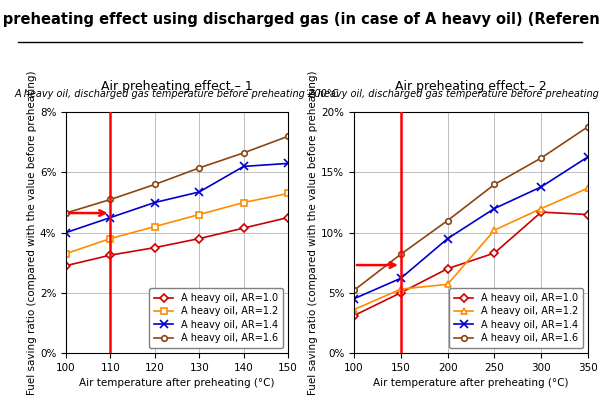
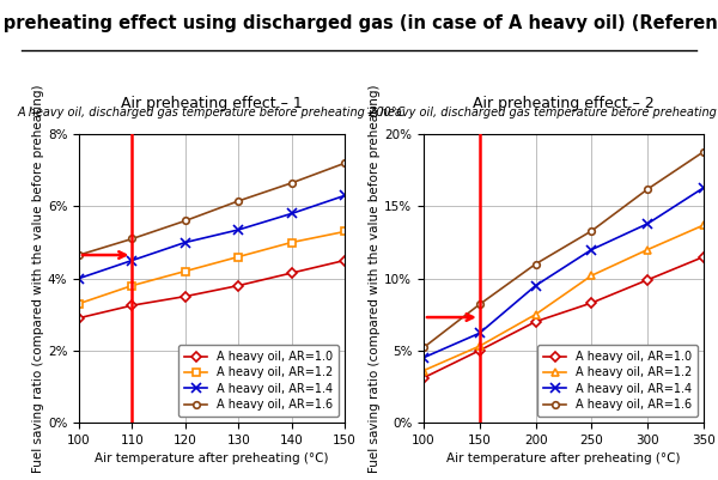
A heavy oil, AR=1.4/140: 6.20% -> 5.80%
A heavy oil, AR=1.2/200: 5.7% -> 7.5%
A heavy oil, AR=1.6/250: 14.0% -> 13.3%
A heavy oil, AR=1.0/300: 11.7% -> 9.9%
